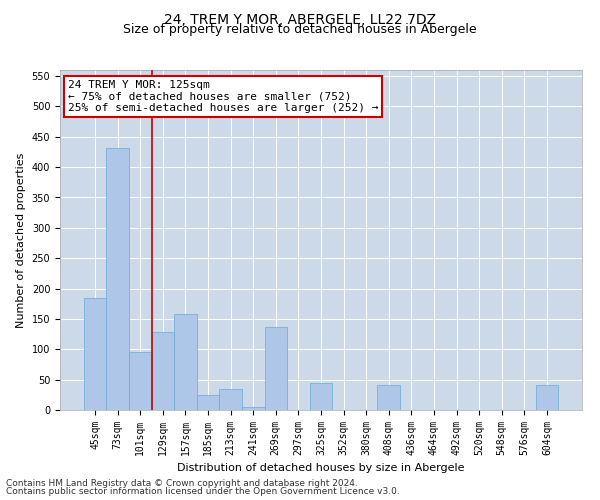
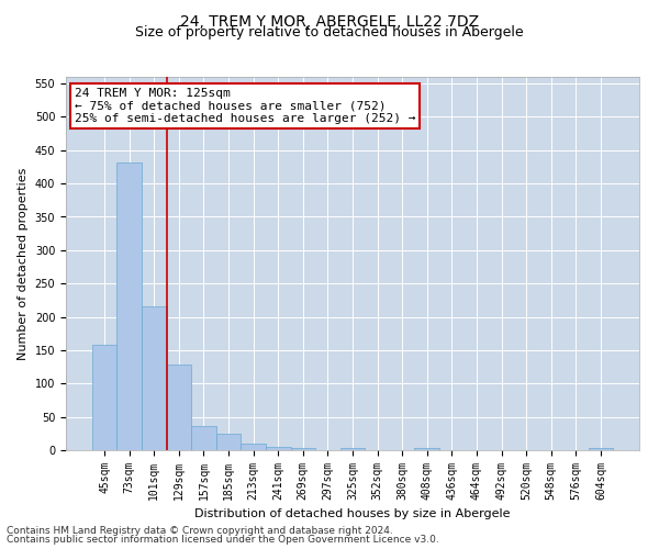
45sqm: 184 -> 158
101sqm: 96 -> 215
157sqm: 158 -> 36
213sqm: 34 -> 10
269sqm: 136 -> 3
325sqm: 44 -> 3
408sqm: 42 -> 3
604sqm: 42 -> 3
